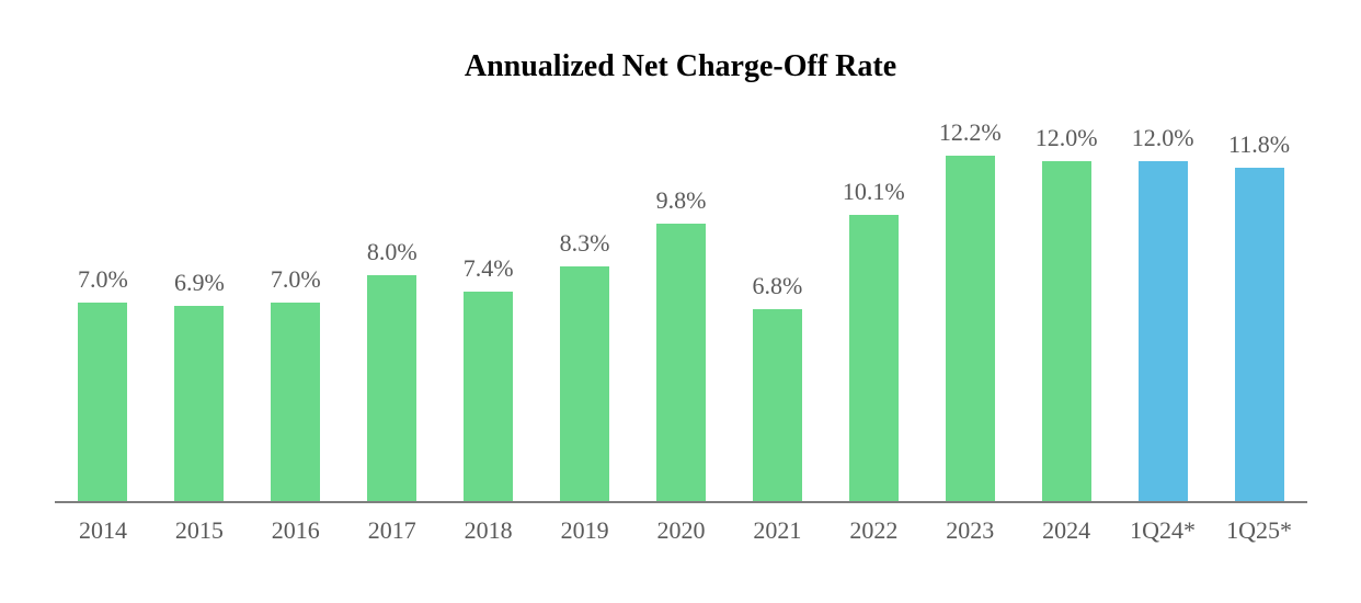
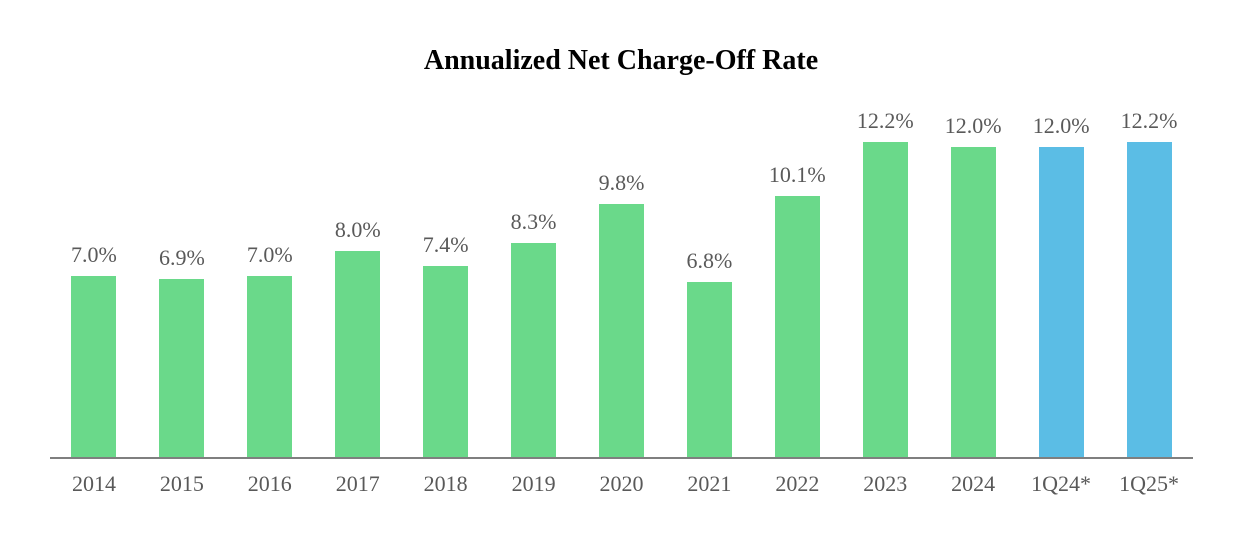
1Q25*: 11.8% -> 12.2%
